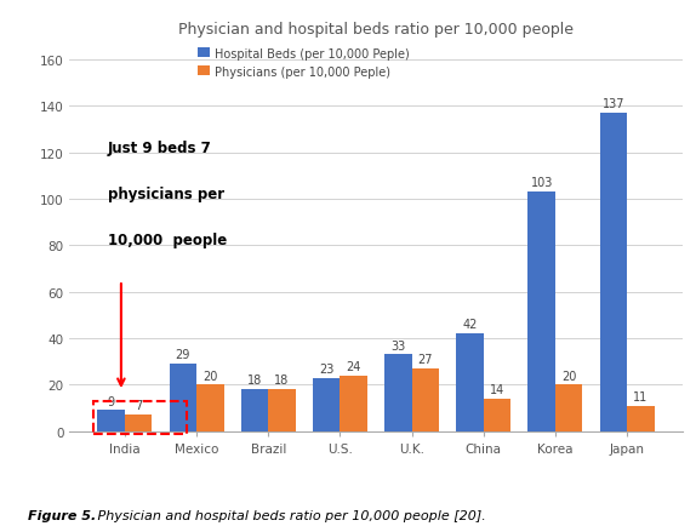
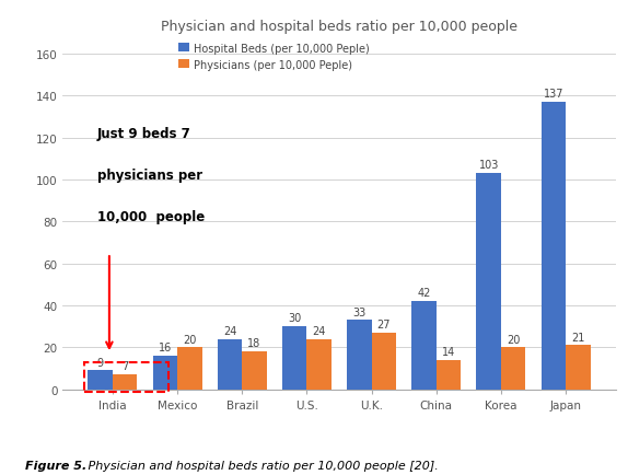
Hospital Beds (per 10,000 Peple)/Mexico: 29 -> 16
Hospital Beds (per 10,000 Peple)/Brazil: 18 -> 24
Hospital Beds (per 10,000 Peple)/U.S.: 23 -> 30
Physicians (per 10,000 Peple)/Japan: 11 -> 21
